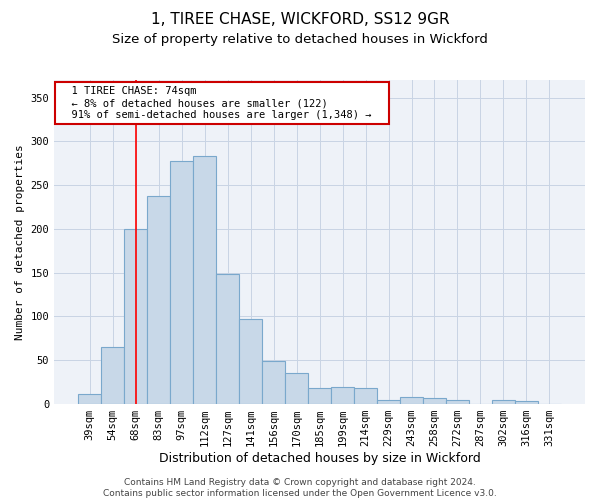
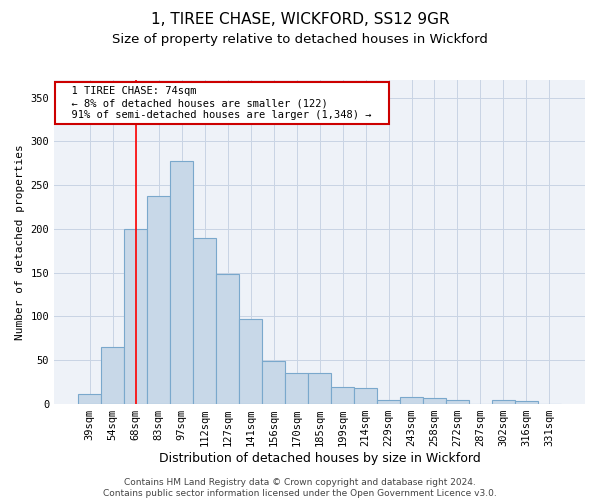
112sqm: 283 -> 190
185sqm: 18 -> 36
